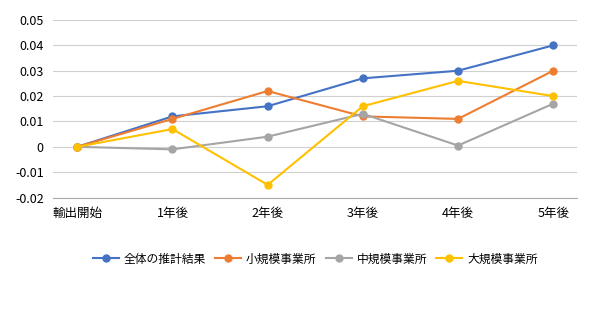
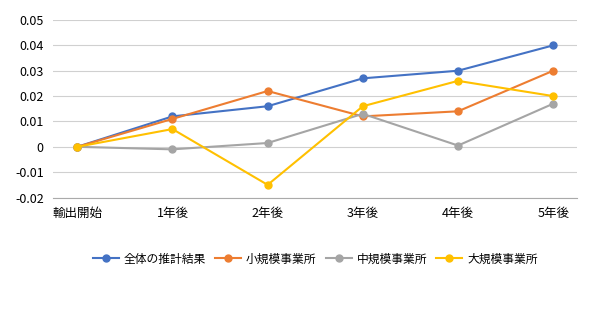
中規模事業所/2年後: 0.0040 -> 0.0015
小規模事業所/4年後: 0.011 -> 0.014
